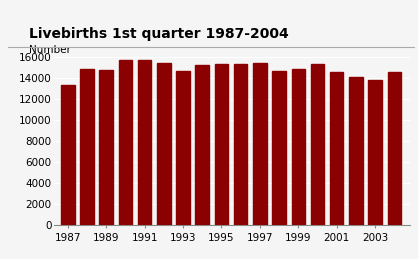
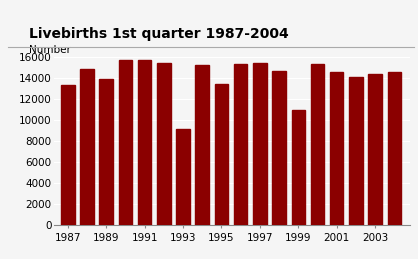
1989: 14800 -> 13900
1993: 14600 -> 9200
1995: 15300 -> 13400
1999: 14900 -> 11000
2003: 13800 -> 14400
